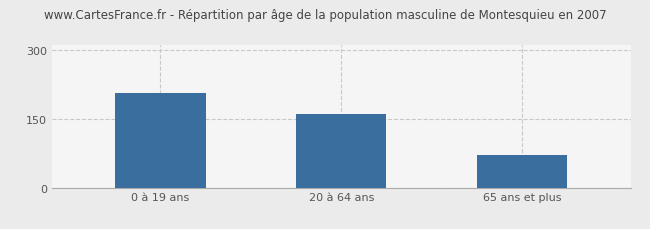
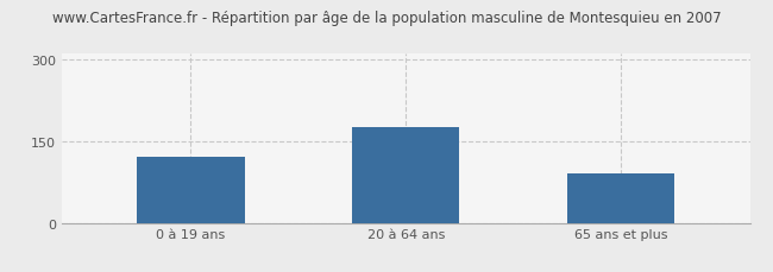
0 à 19 ans: 205 -> 120
20 à 64 ans: 160 -> 175
65 ans et plus: 70 -> 90
